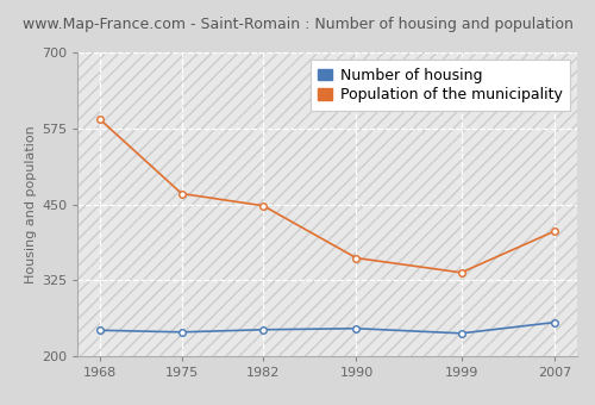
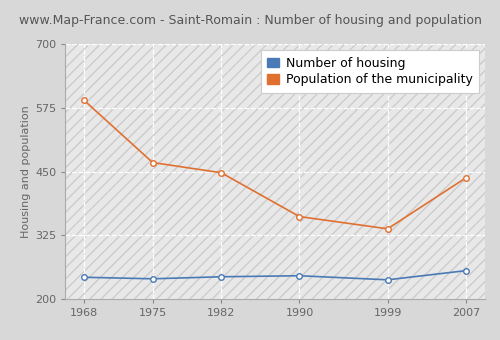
Population of the municipality/2007: 406 -> 438
